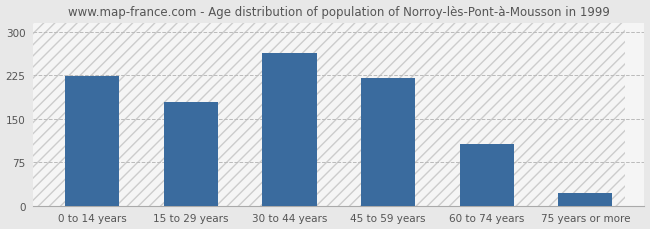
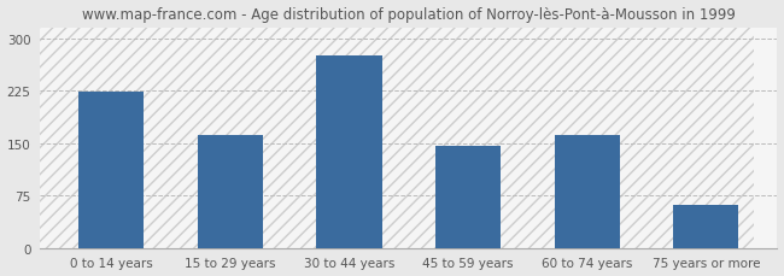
15 to 29 years: 178 -> 162
30 to 44 years: 263 -> 276
45 to 59 years: 220 -> 146
60 to 74 years: 107 -> 162
75 years or more: 22 -> 62
